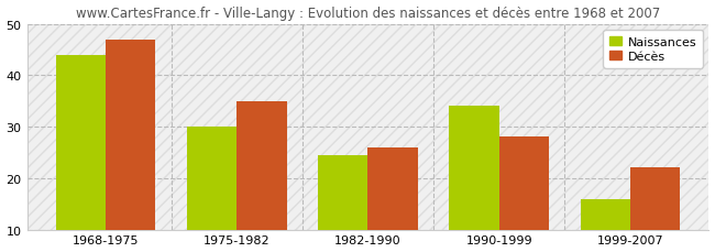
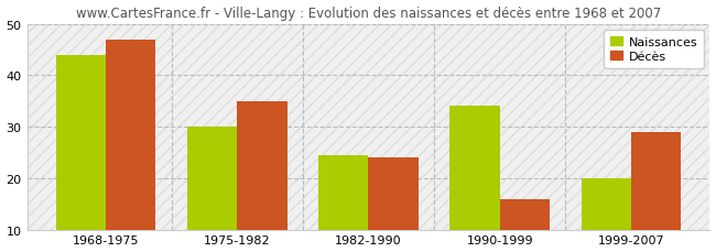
Décès/1982-1990: 26 -> 24
Décès/1990-1999: 28 -> 16
Naissances/1999-2007: 16.0 -> 20.0
Décès/1999-2007: 22 -> 29
